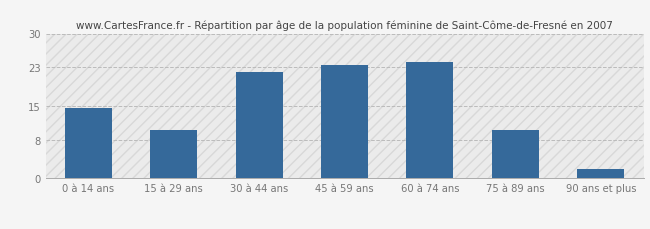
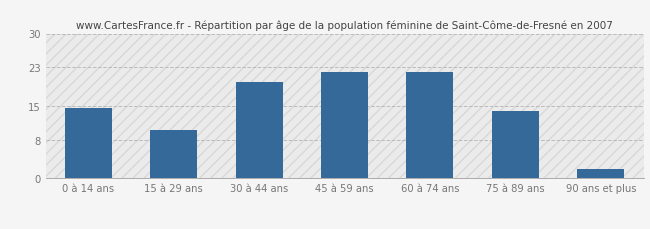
30 à 44 ans: 22.0 -> 20.0
45 à 59 ans: 23.5 -> 22.0
60 à 74 ans: 24.0 -> 22.0
75 à 89 ans: 10.0 -> 14.0
